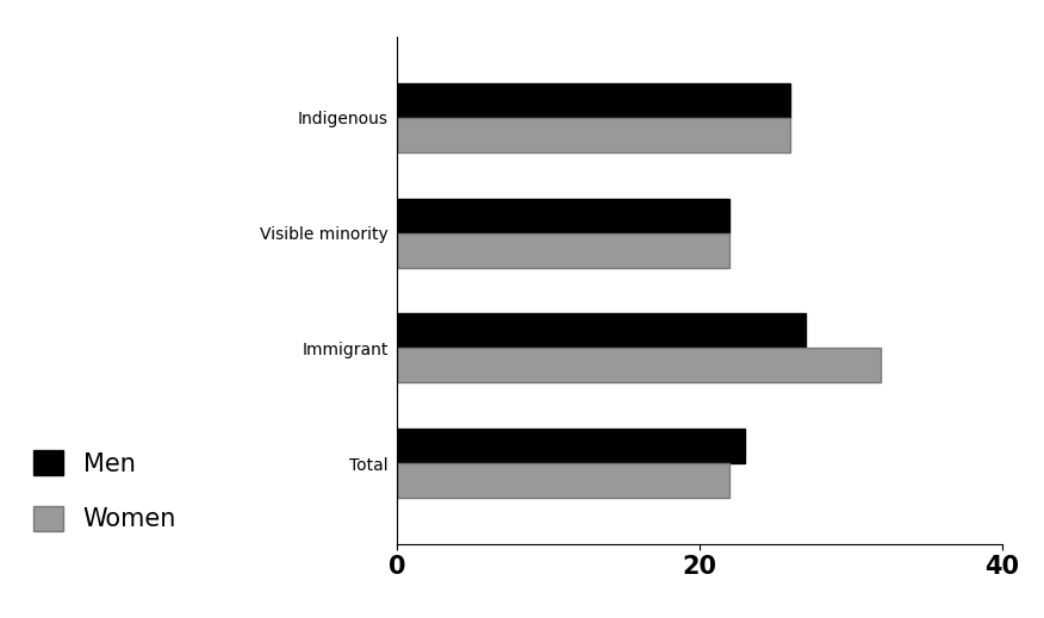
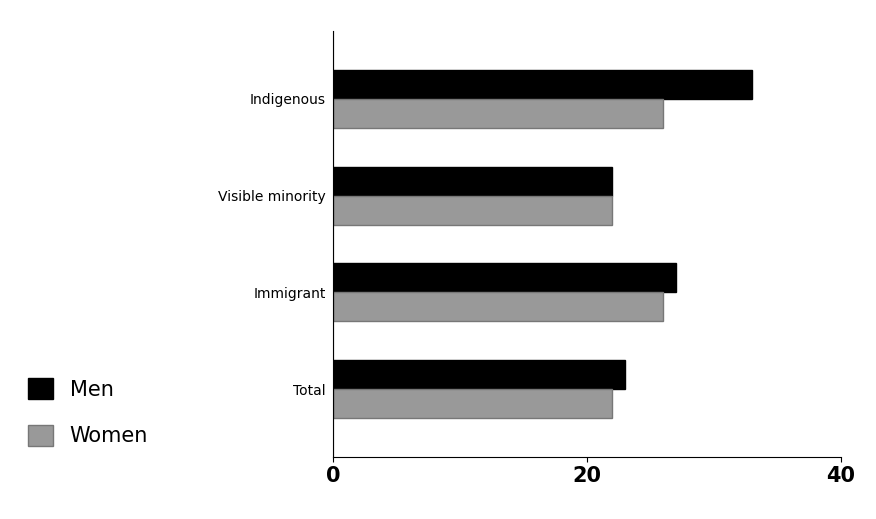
Men/Indigenous: 26 -> 33
Women/Immigrant: 32 -> 26
